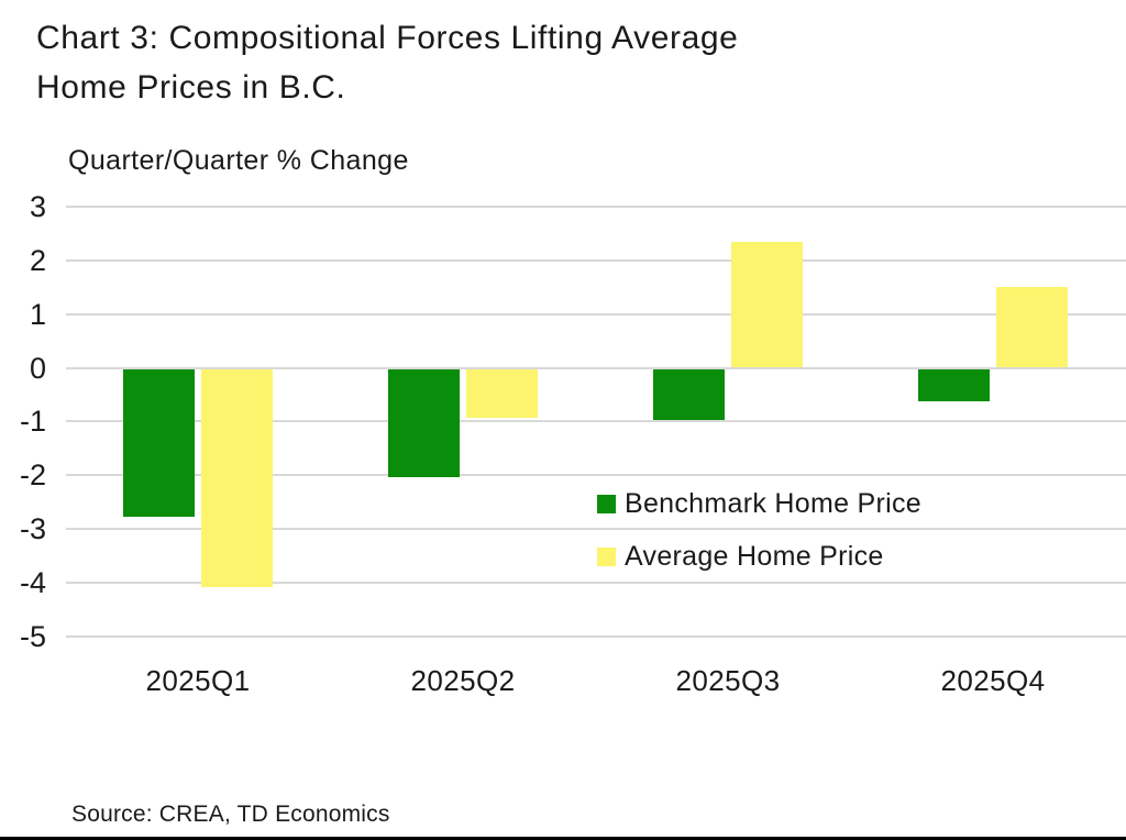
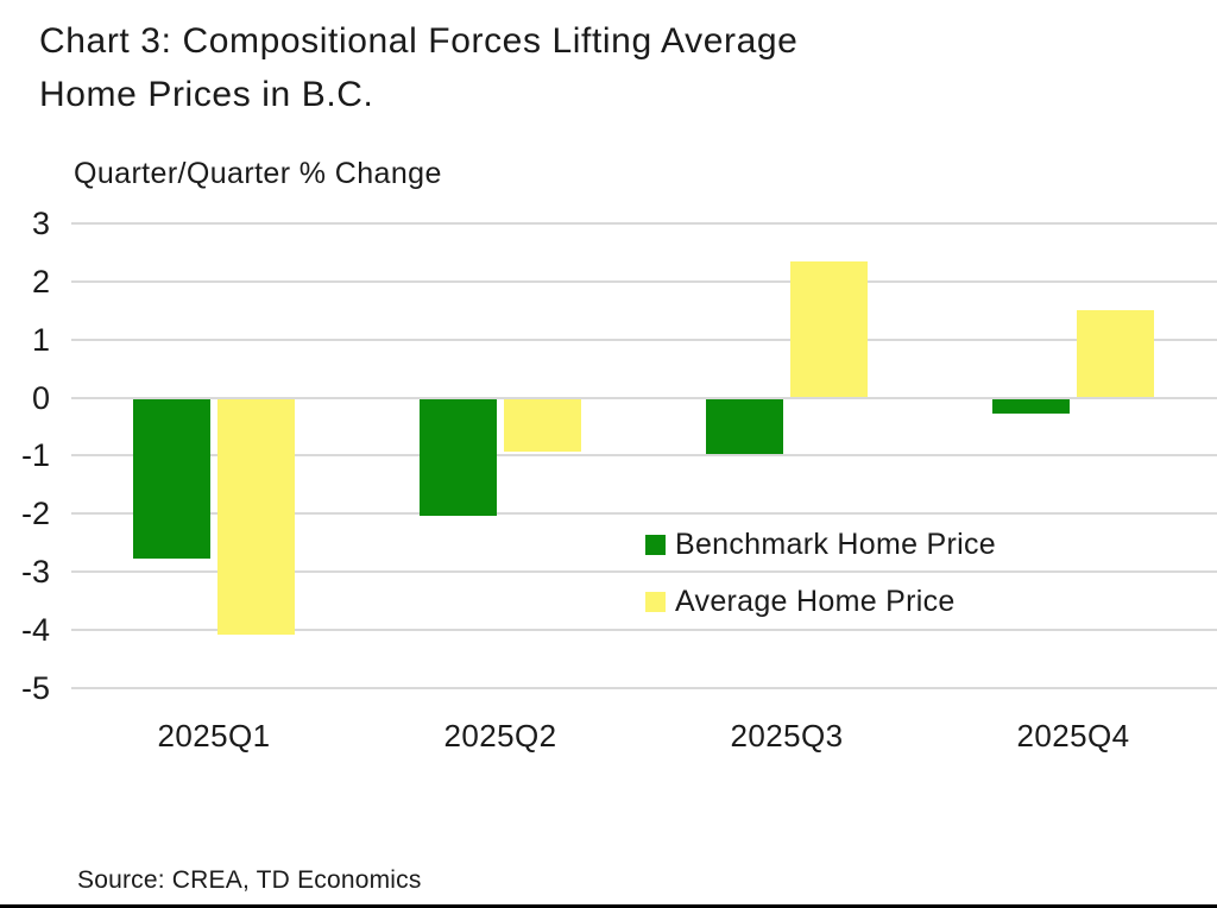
Benchmark Home Price/2025Q4: -0.6 -> -0.2
